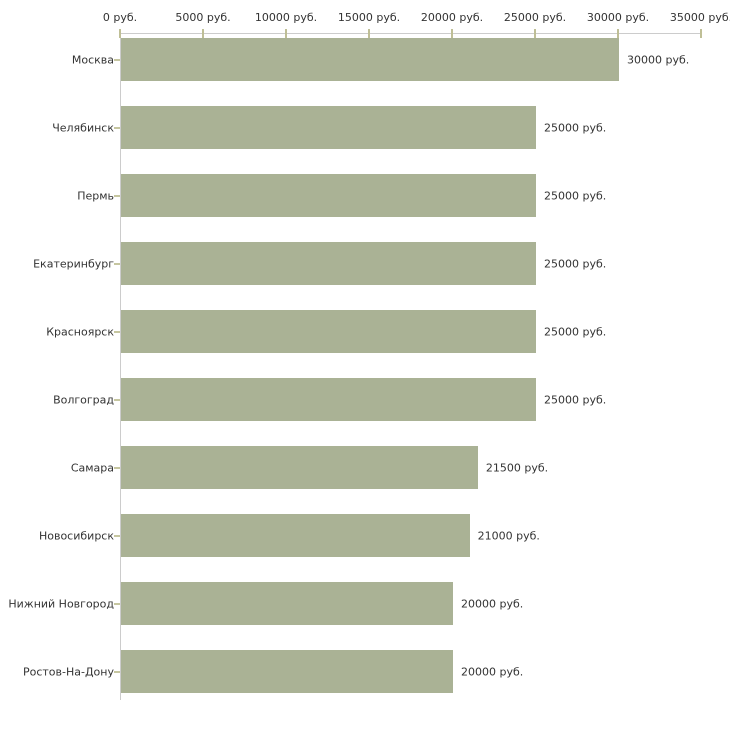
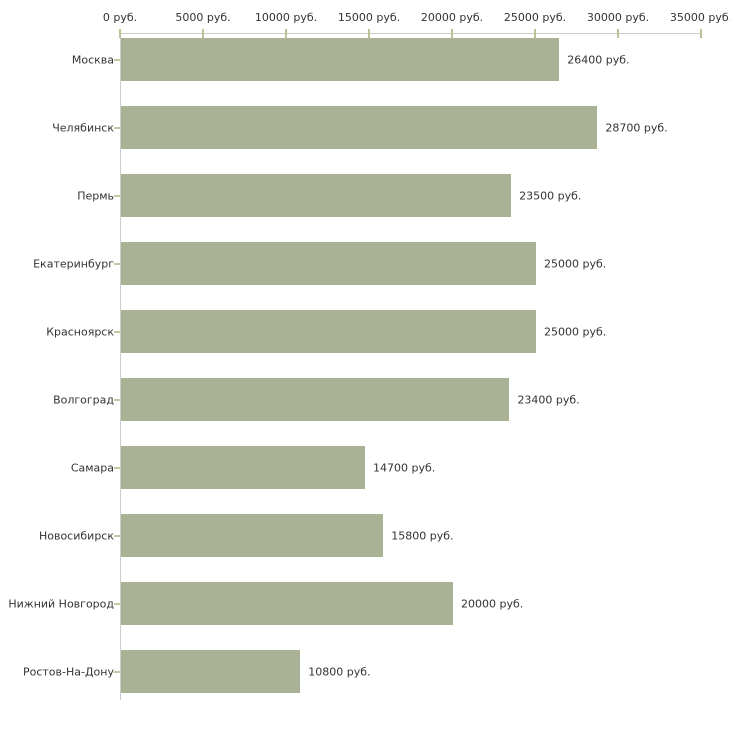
Москва: 30000 -> 26400
Челябинск: 25000 -> 28700
Пермь: 25000 -> 23500
Волгоград: 25000 -> 23400
Самара: 21500 -> 14700
Новосибирск: 21000 -> 15800
Ростов-На-Дону: 20000 -> 10800
